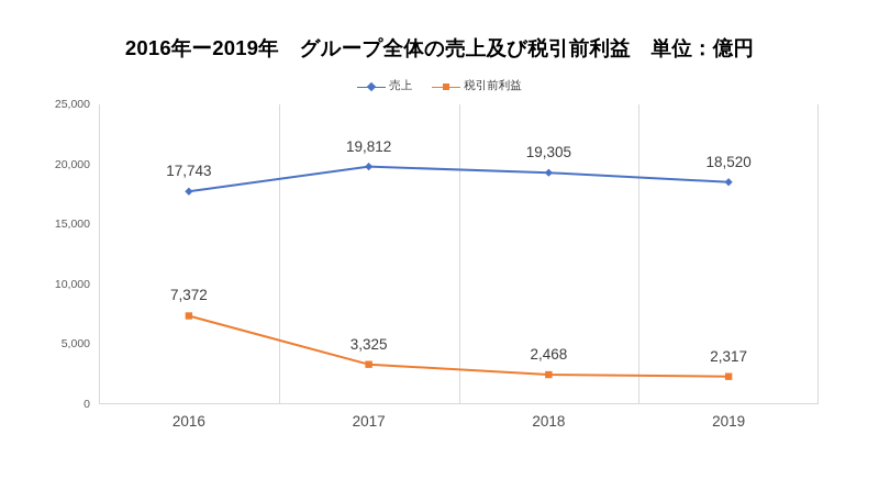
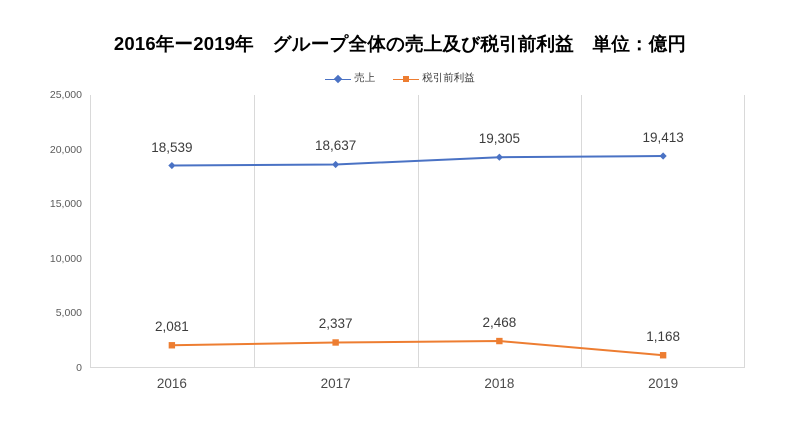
売上/2016: 17,743 -> 18,539
税引前利益/2016: 7,372 -> 2,081
売上/2017: 19,812 -> 18,637
税引前利益/2017: 3,325 -> 2,337
売上/2019: 18,520 -> 19,413
税引前利益/2019: 2,317 -> 1,168
